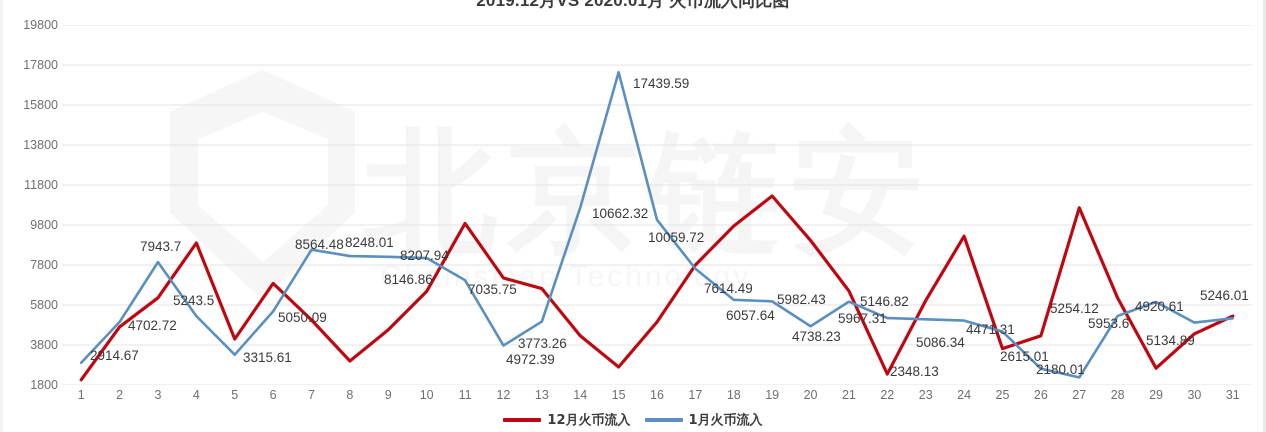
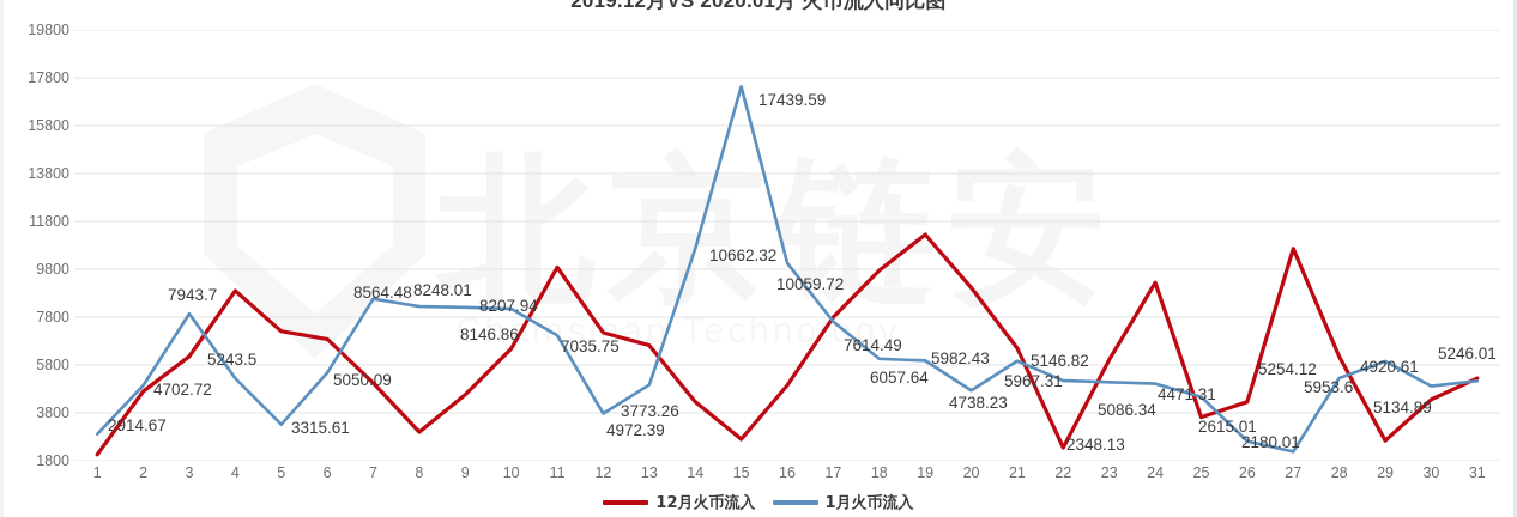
12月火币流入/5: 4100 -> 7200
